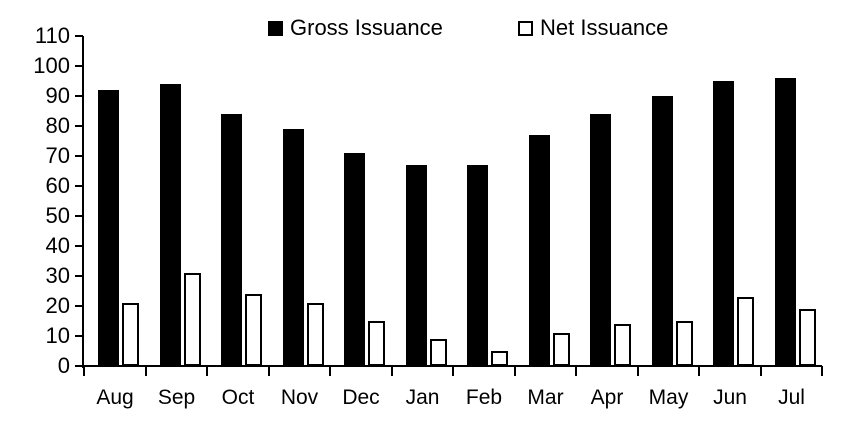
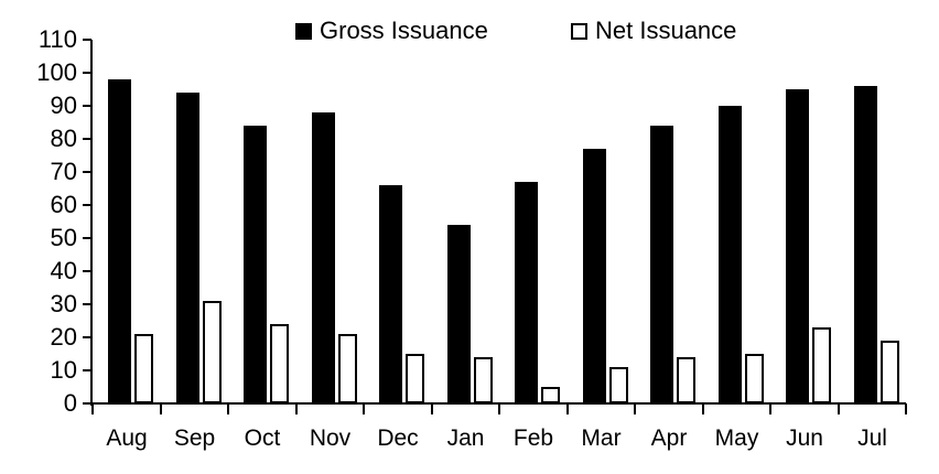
Gross Issuance/Aug: 92 -> 98
Gross Issuance/Nov: 79 -> 88
Gross Issuance/Dec: 71 -> 66
Gross Issuance/Jan: 67 -> 54
Net Issuance/Jan: 9 -> 14
